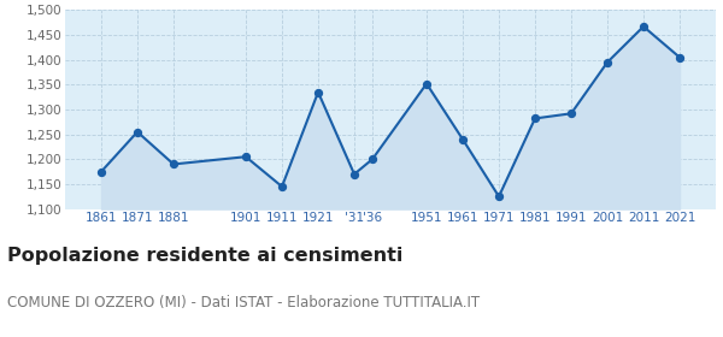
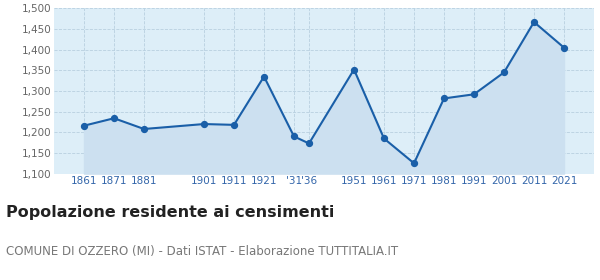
1861: 1,175 -> 1,216
1871: 1,255 -> 1,234
1881: 1,190 -> 1,208
1901: 1,205 -> 1,220
1911: 1,145 -> 1,218
'31: 1,170 -> 1,190
'36: 1,200 -> 1,173
1961: 1,240 -> 1,185
2001: 1,395 -> 1,345
